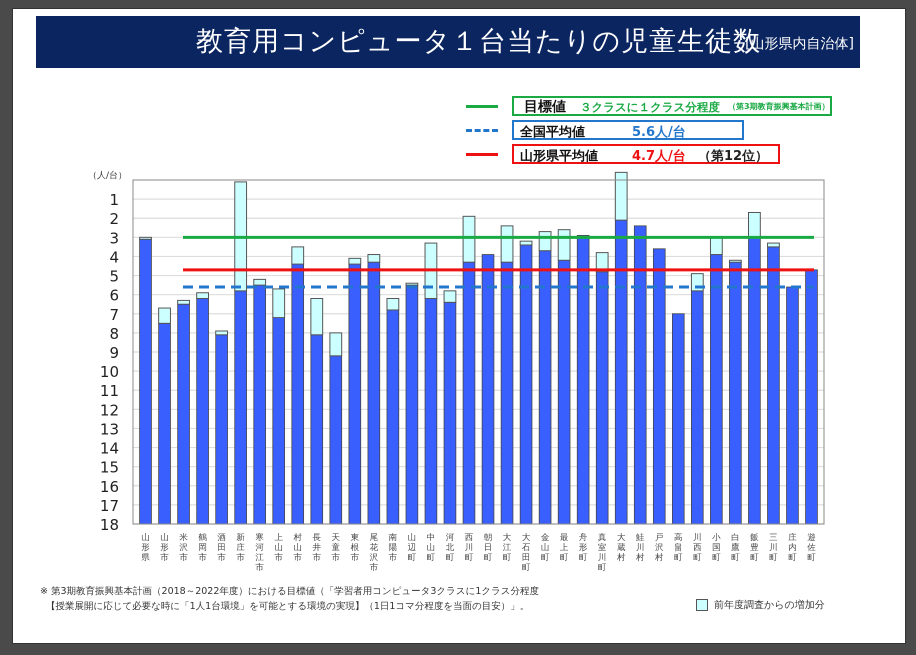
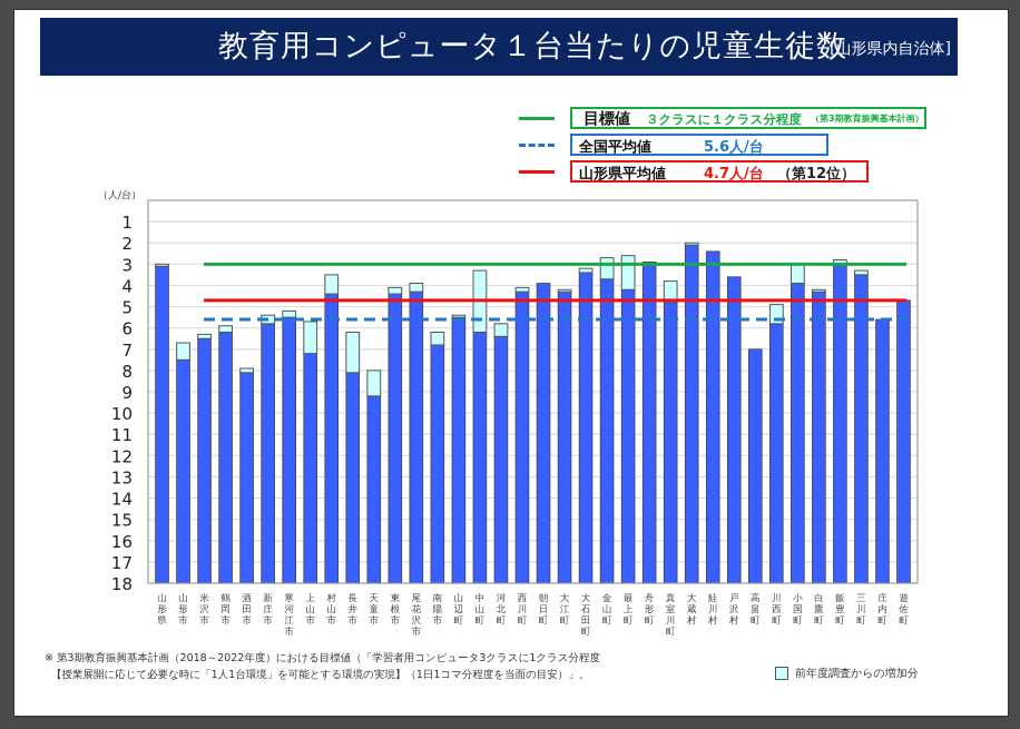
前年度調査からの増加分/新庄市: 5.7 -> 0.4
前年度調査からの増加分/西川町: 2.4 -> 0.2
前年度調査からの増加分/大江町: 1.9 -> 0.1
前年度調査からの増加分/大蔵村: 2.5 -> 0.1
前年度調査からの増加分/飯豊町: 1.3 -> 0.2
